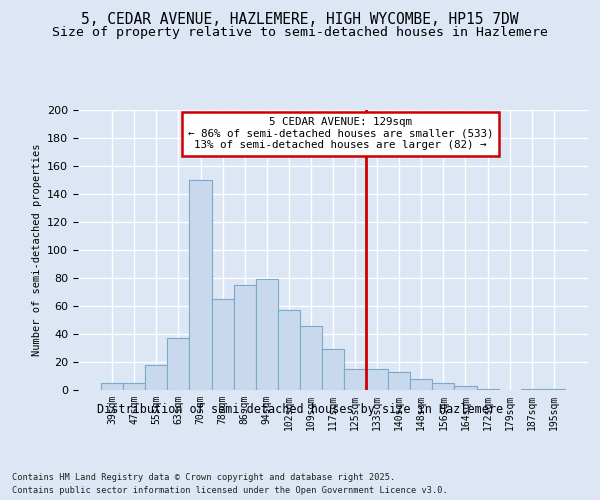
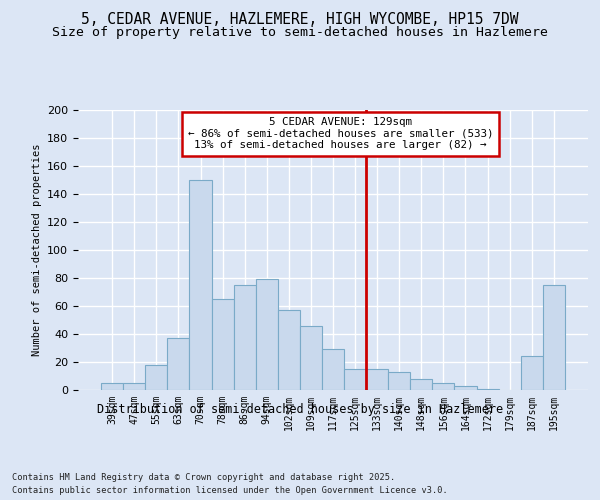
187sqm: 1 -> 24
195sqm: 1 -> 75
